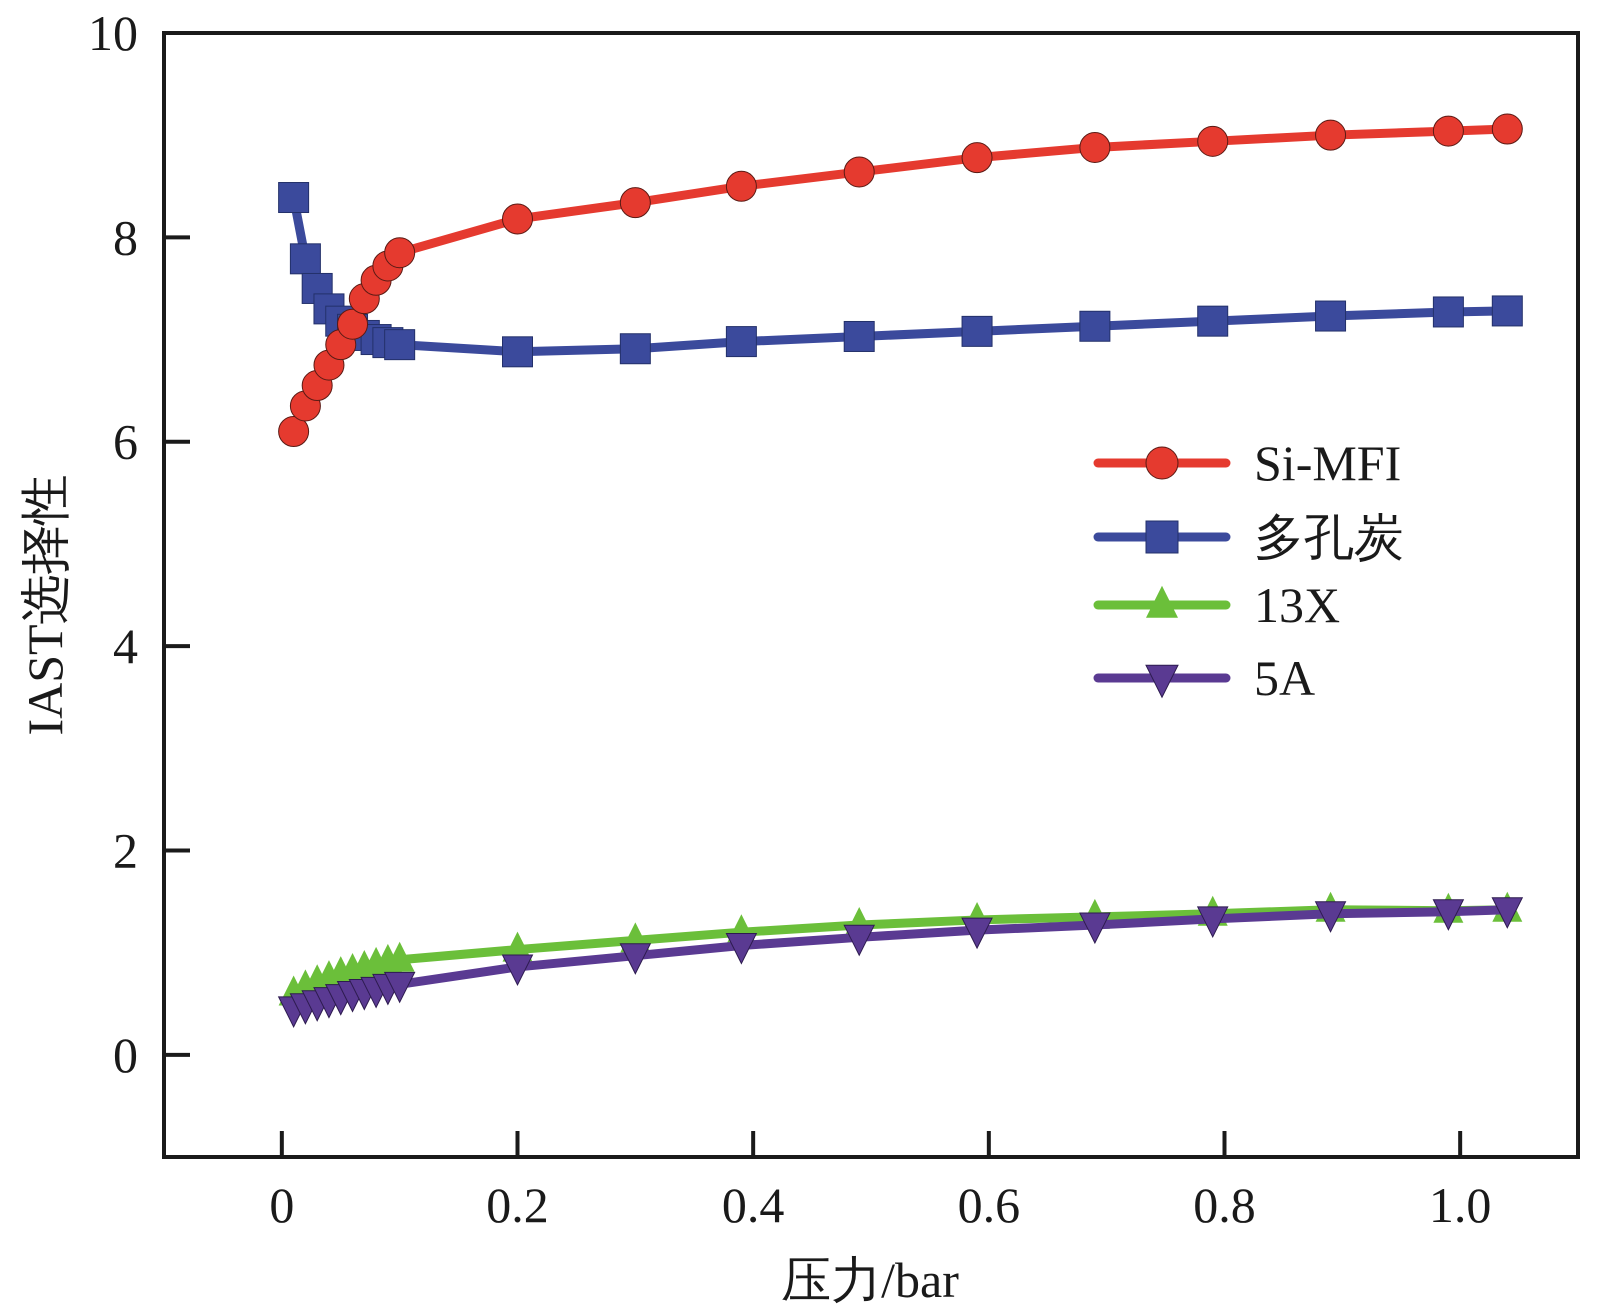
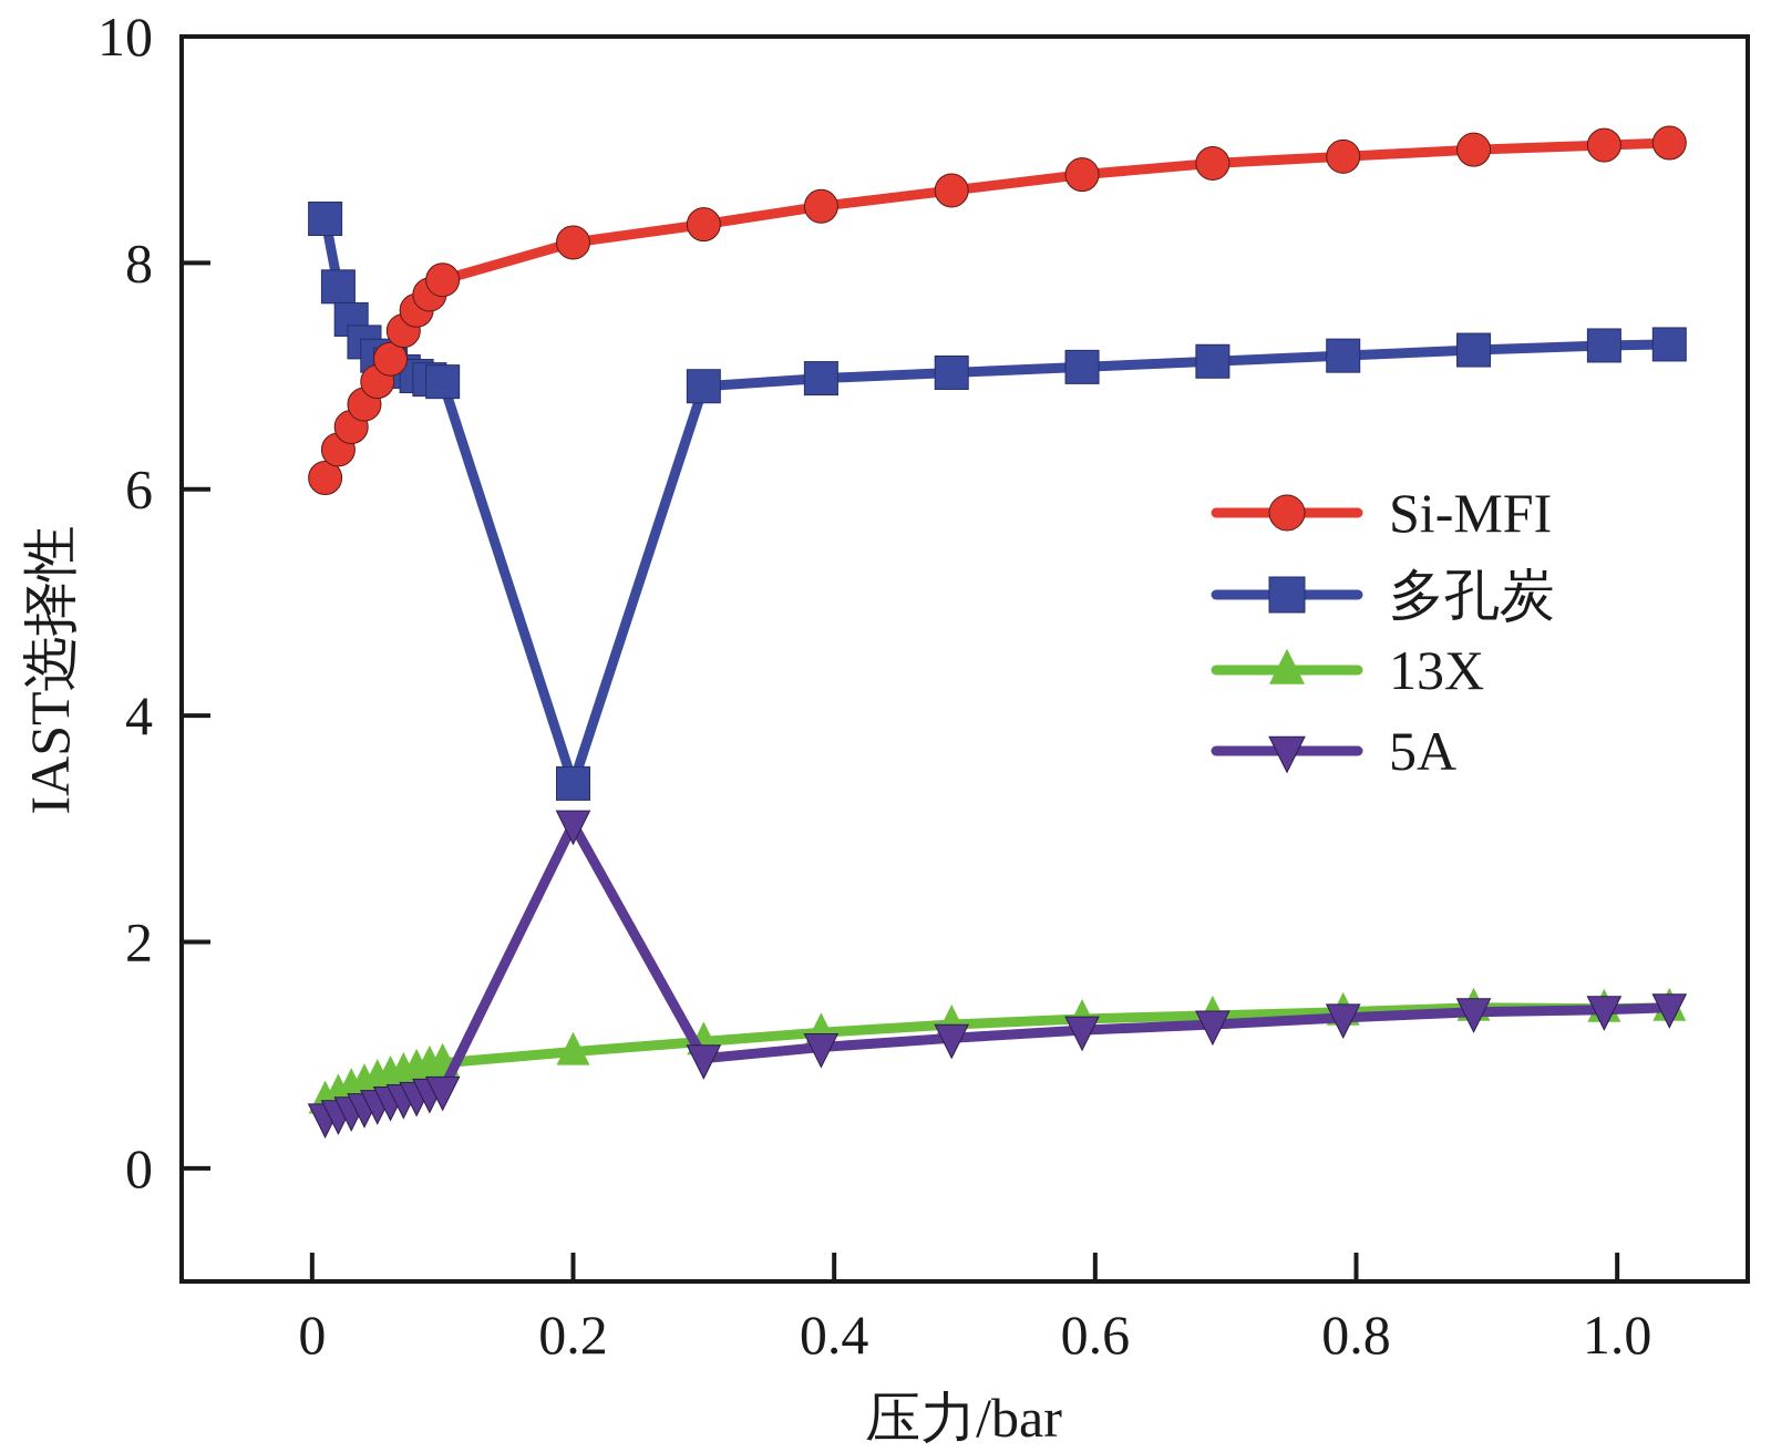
多孔炭/0.2: 6,88 -> 3,40
5A/0.2: 0,86 -> 3,04
